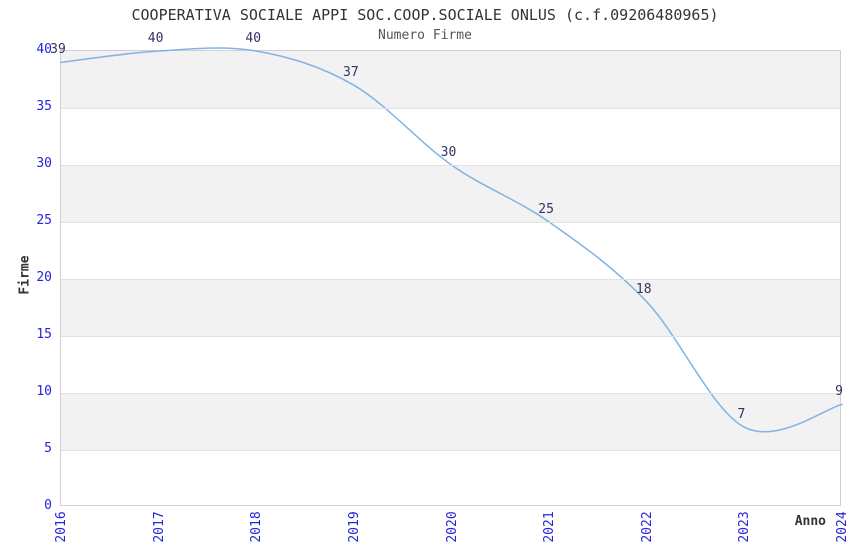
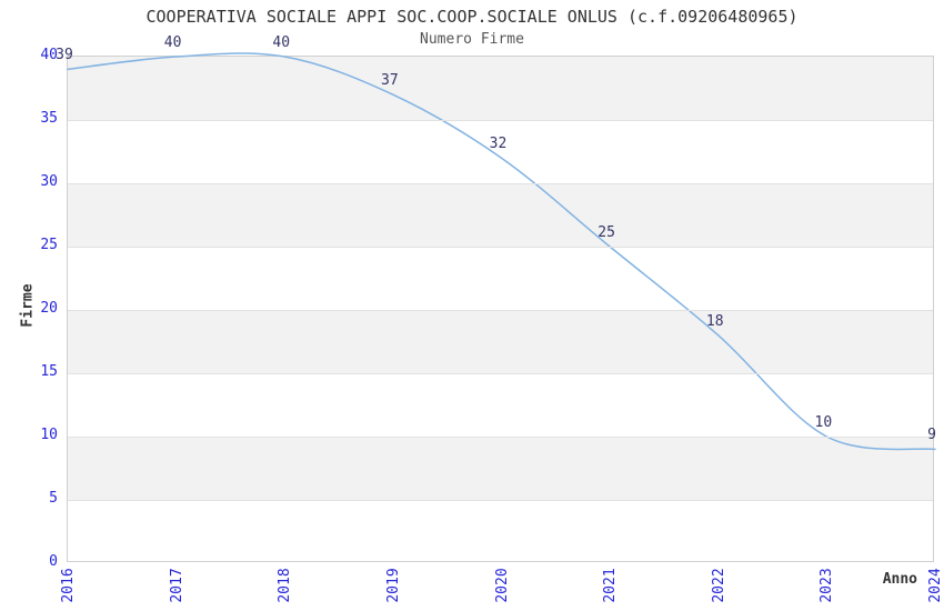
2020: 30 -> 32
2023: 7 -> 10
